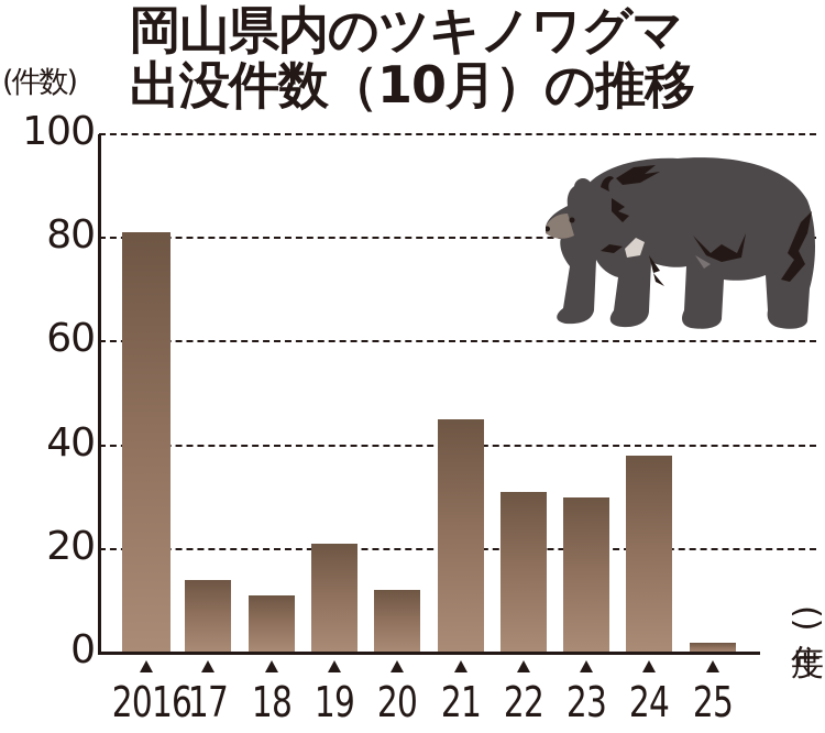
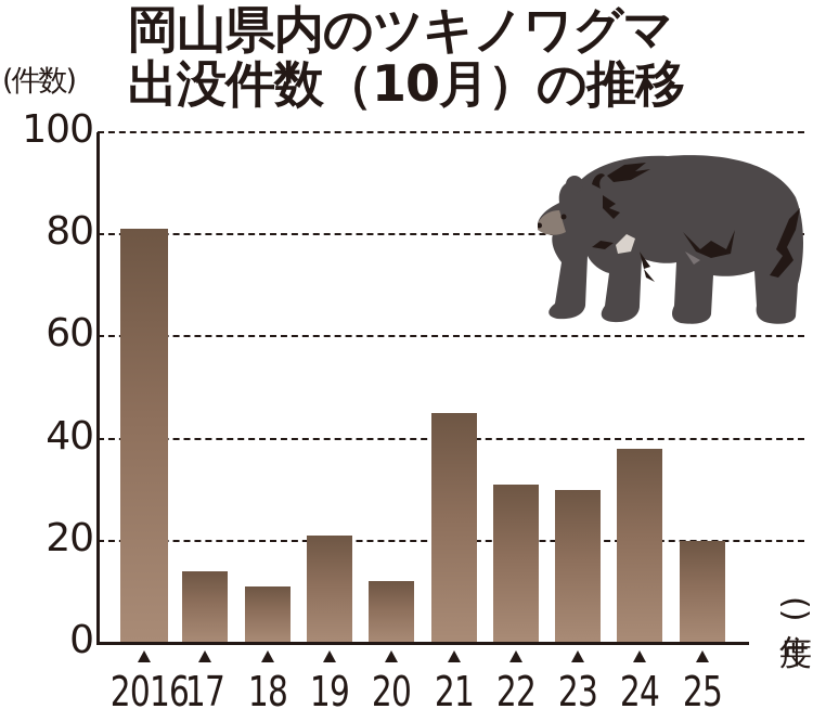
25: 2 -> 20
